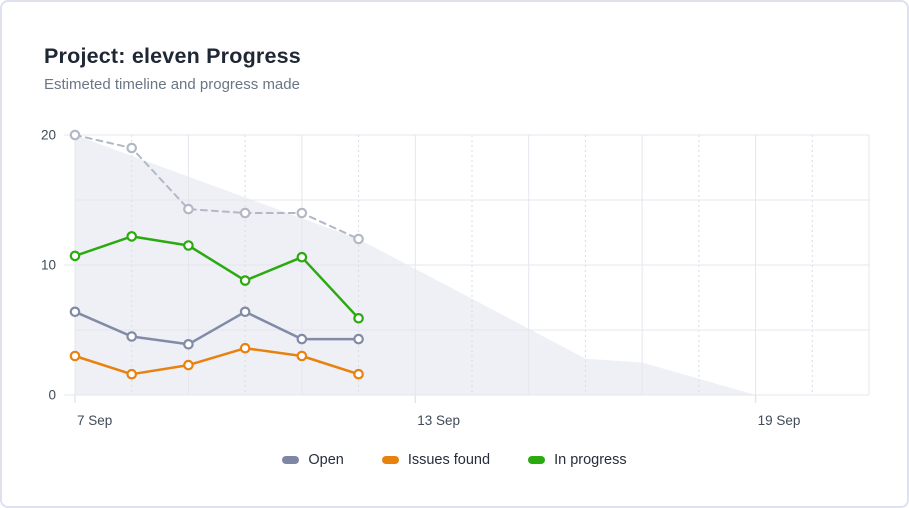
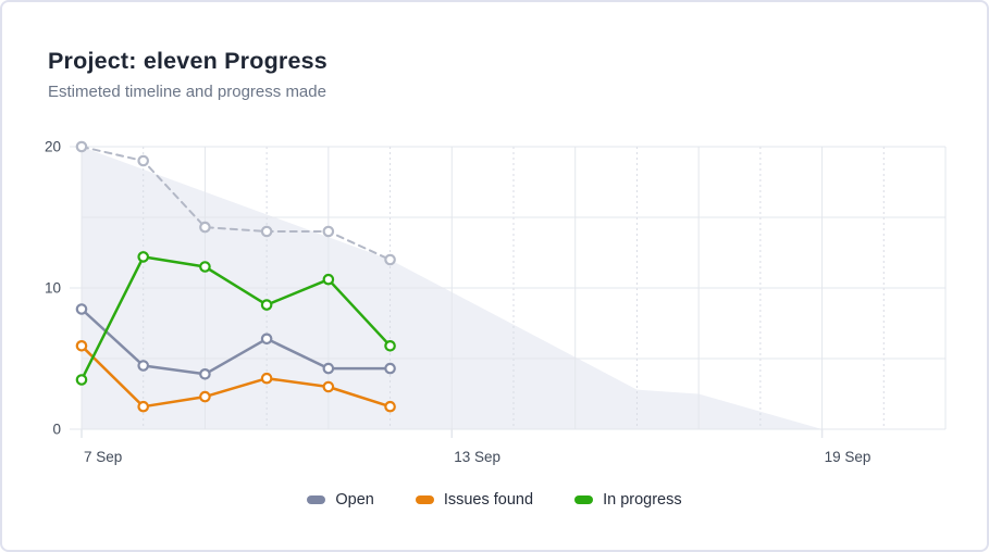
Open/7 Sep: 6.4 -> 8.5
Issues found/7 Sep: 3.0 -> 5.9
In progress/7 Sep: 10.7 -> 3.5
